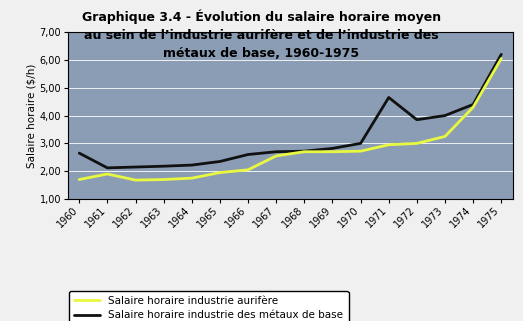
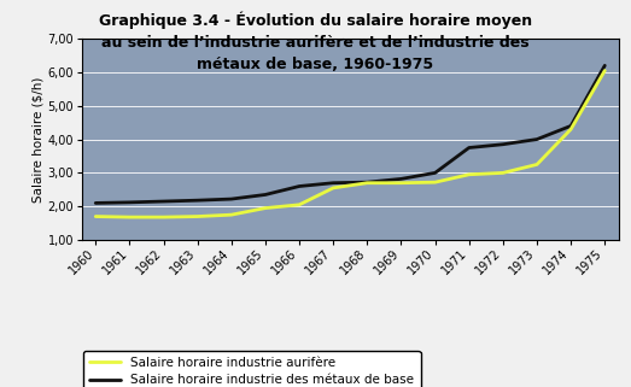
Salaire horaire industrie des métaux de base/1960: 2,65 -> 2,10
Salaire horaire industrie aurifère/1961: 1,90 -> 1,68
Salaire horaire industrie des métaux de base/1971: 4,65 -> 3,75
